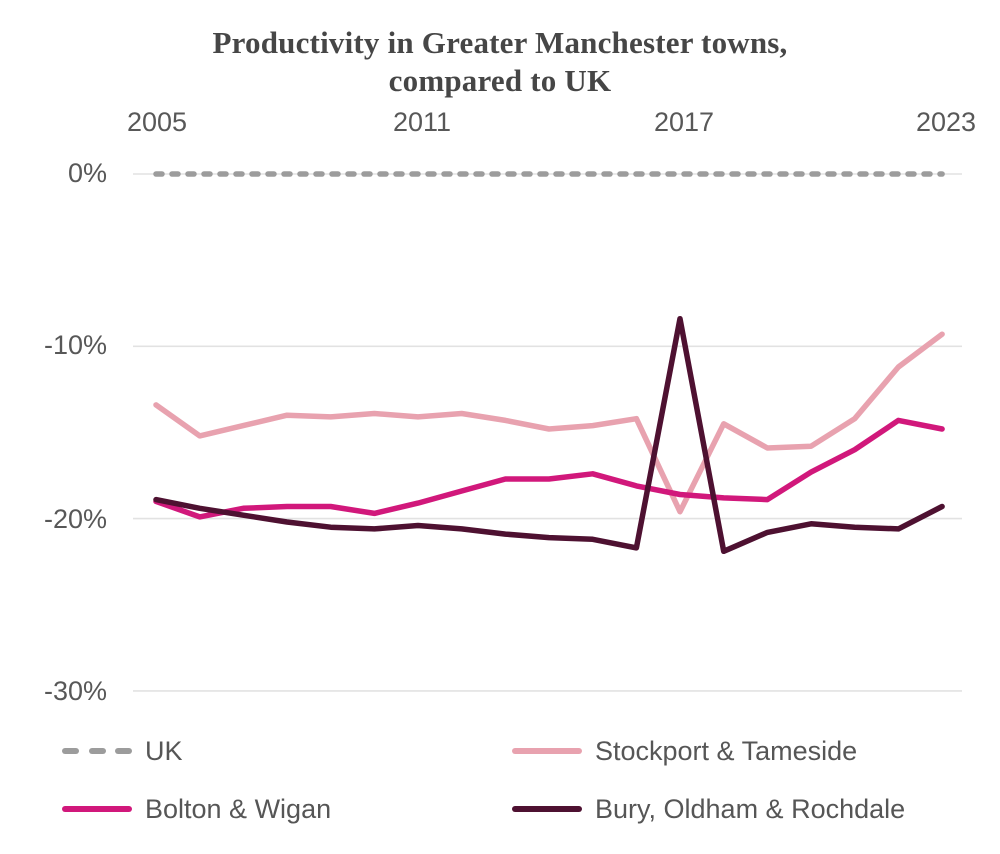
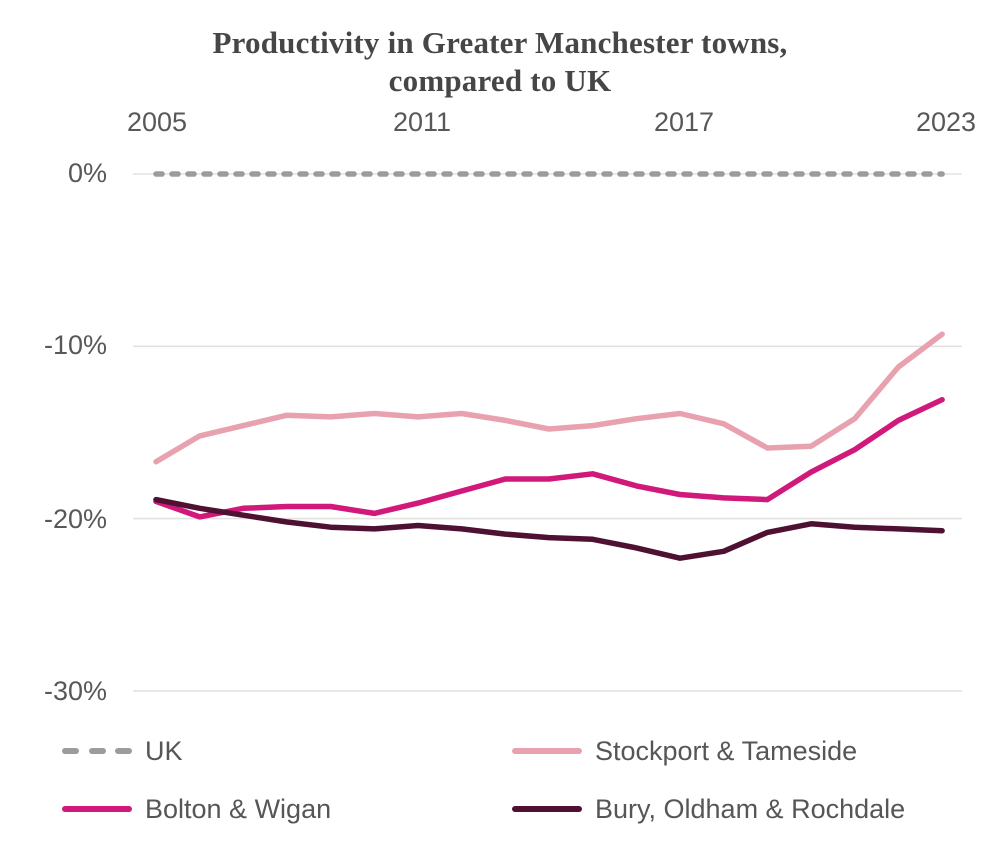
Stockport & Tameside/2005: -13.4% -> -16.7%
Stockport & Tameside/2017: -19.6% -> -13.9%
Bury, Oldham & Rochdale/2017: -8.4% -> -22.3%
Bolton & Wigan/2023: -14.8% -> -13.1%
Bury, Oldham & Rochdale/2023: -19.3% -> -20.7%
